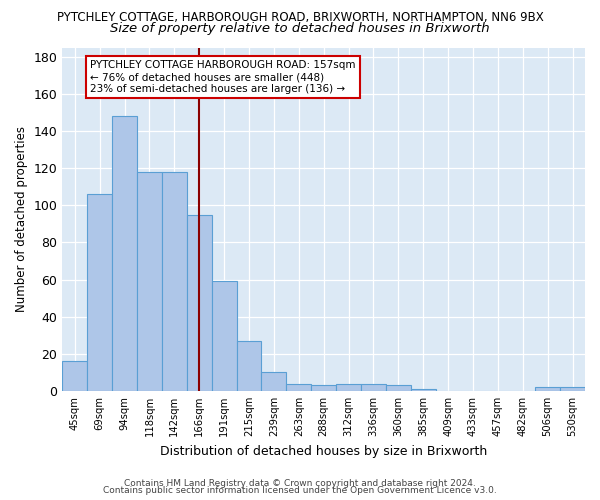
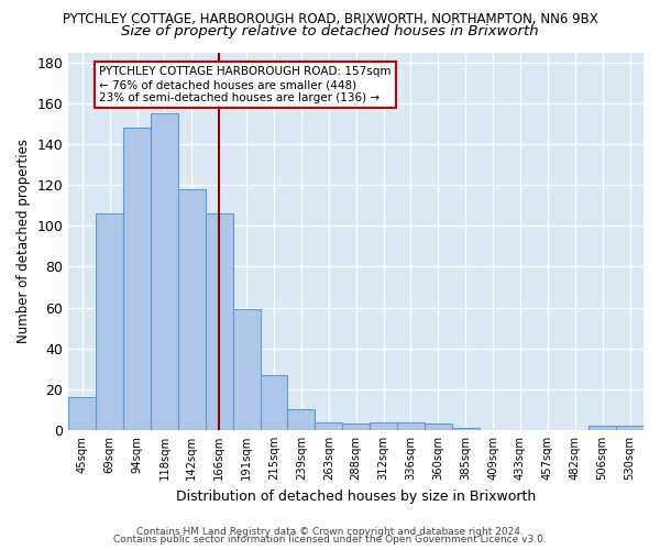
118sqm: 118 -> 155
166sqm: 95 -> 106
